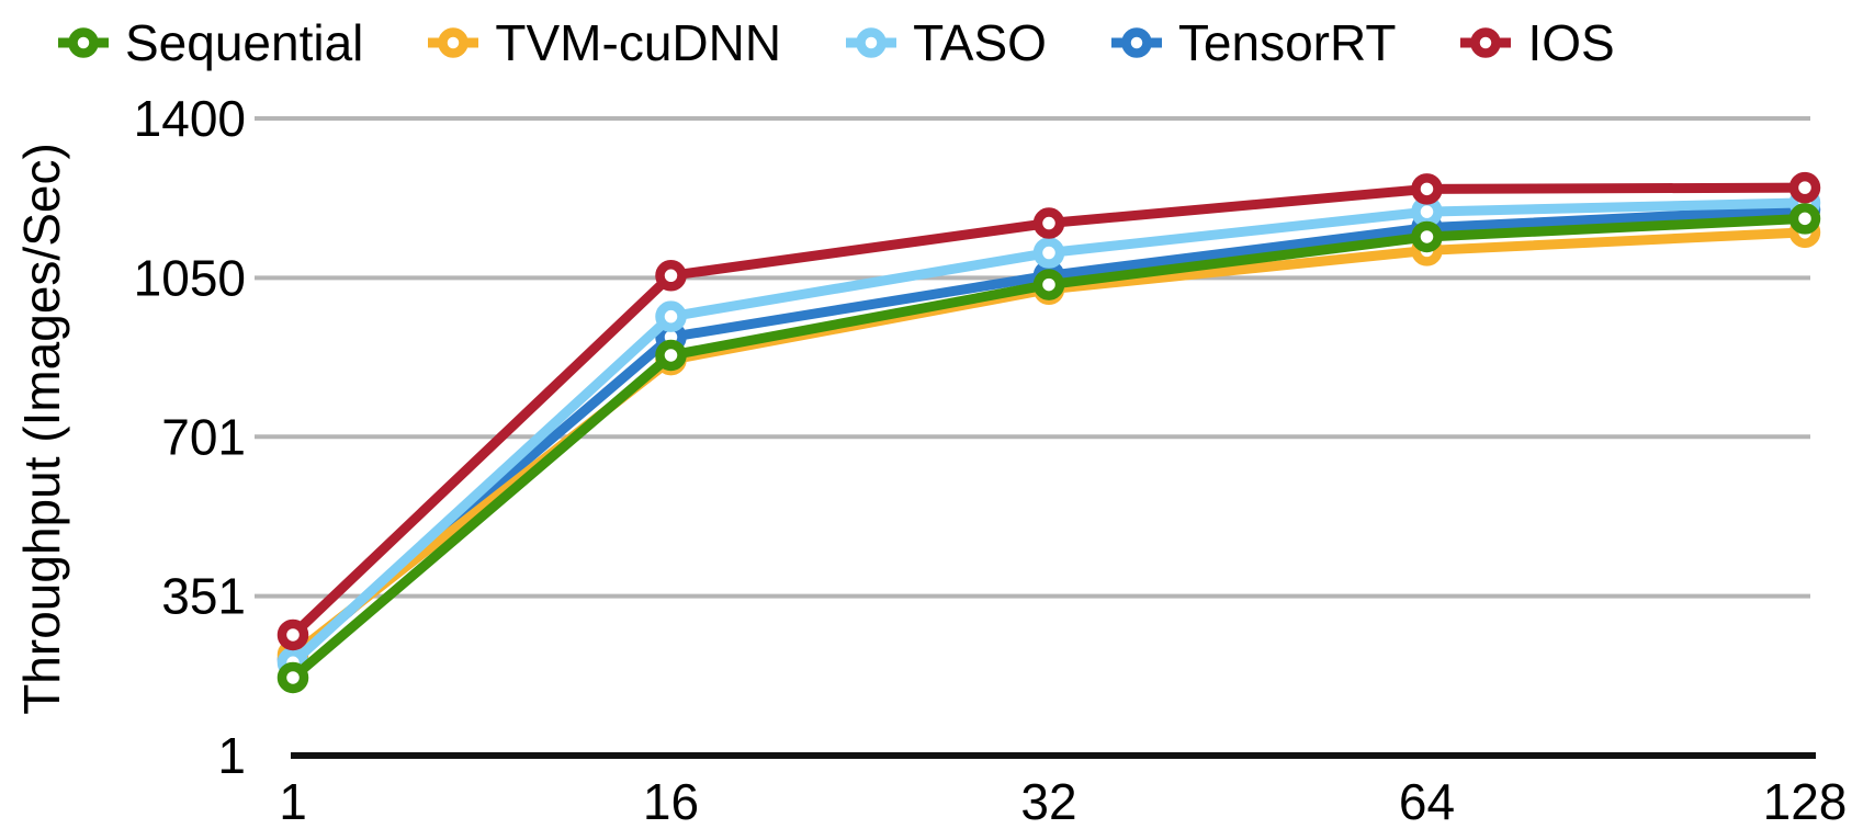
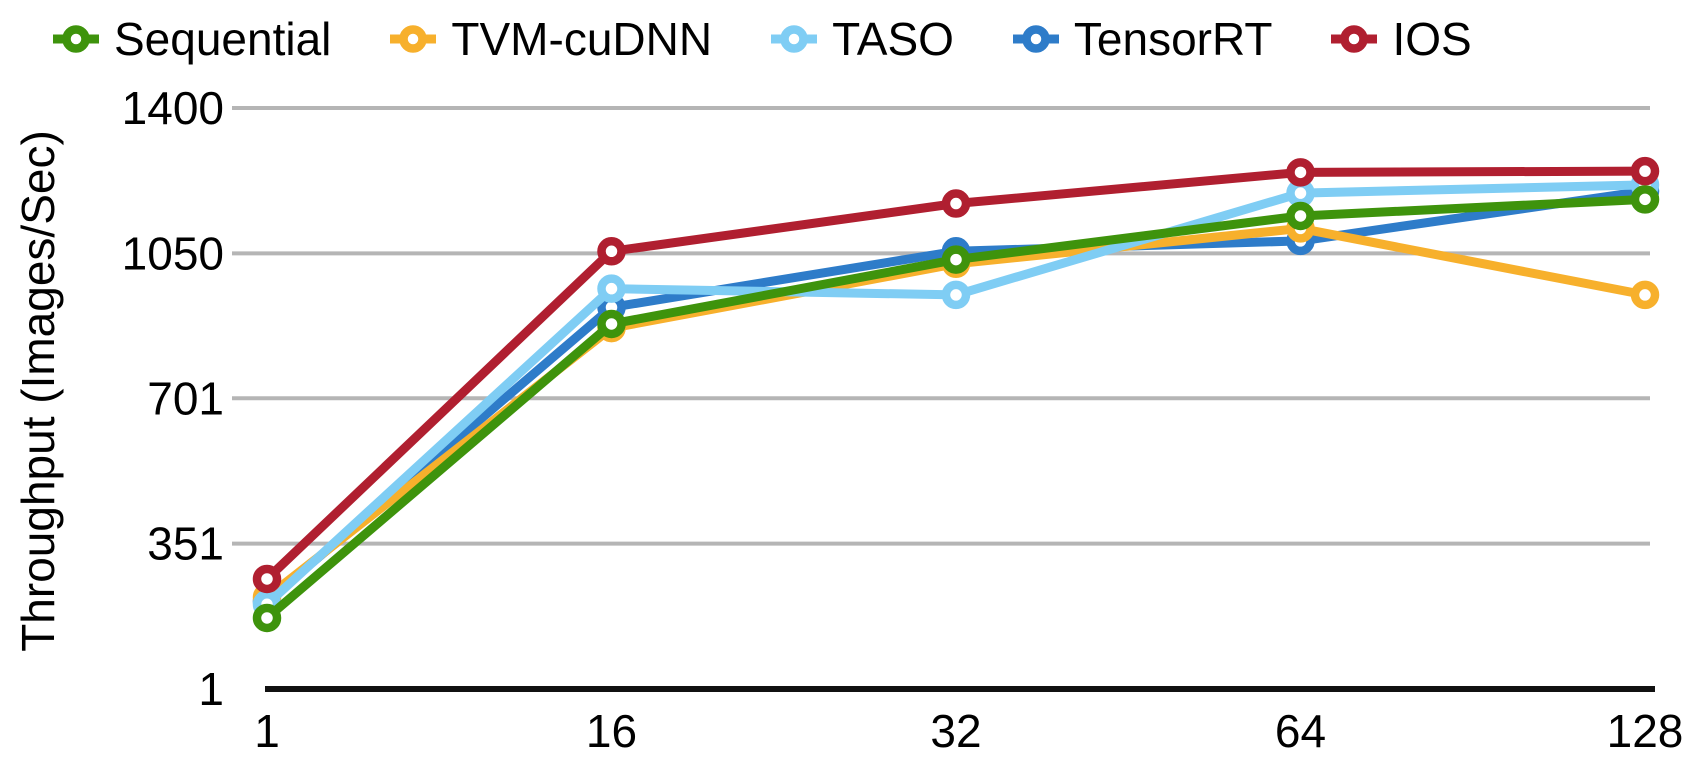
TASO/32: 1100 -> 950
TensorRT/64: 1160 -> 1080
TVM-cuDNN/128: 1150 -> 950
